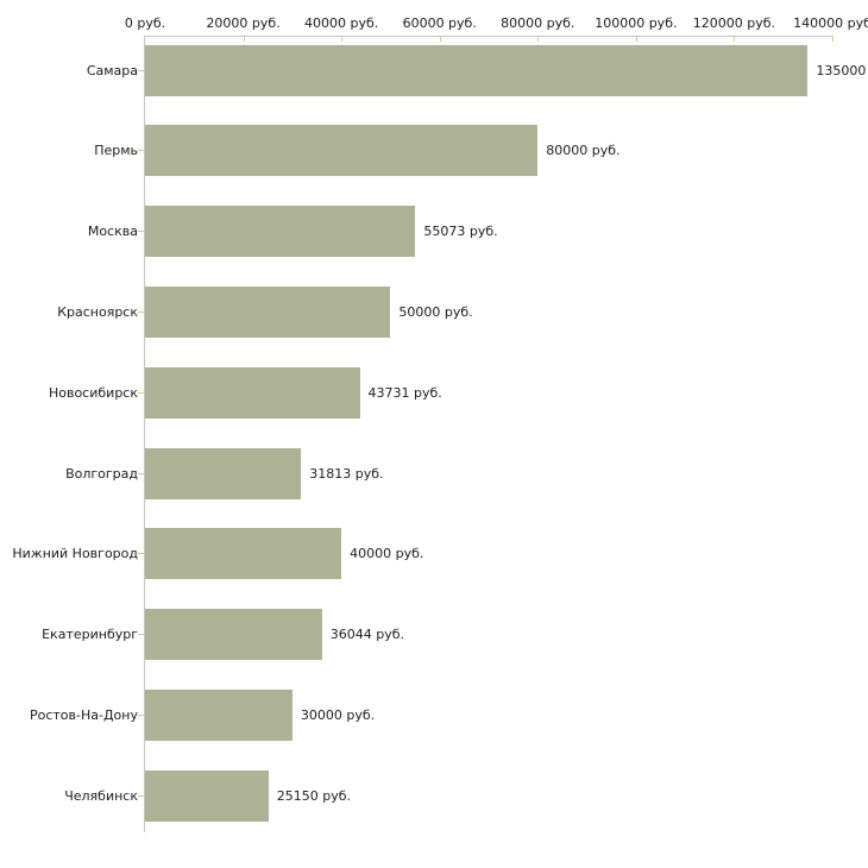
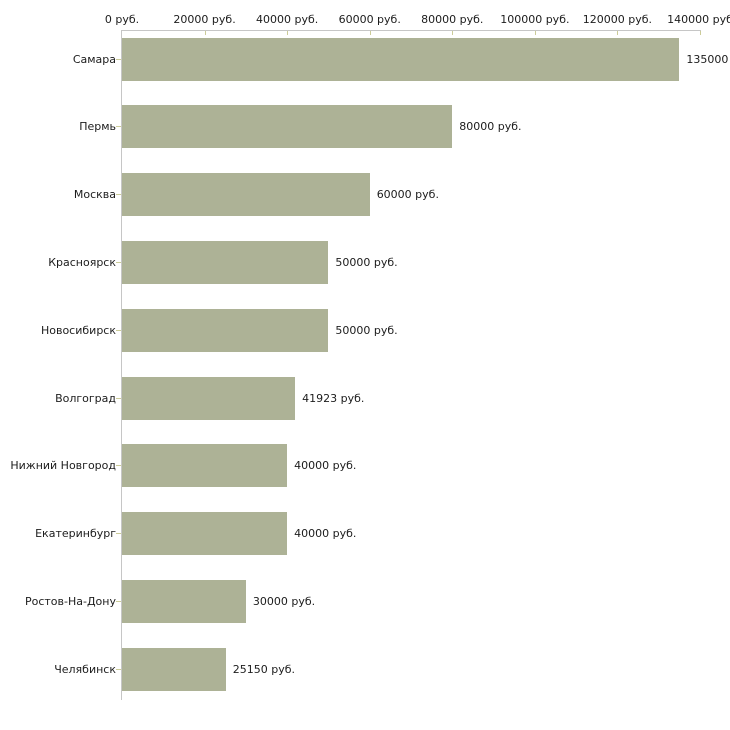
Москва: 55073 -> 60000
Новосибирск: 43731 -> 50000
Волгоград: 31813 -> 41923
Екатеринбург: 36044 -> 40000
